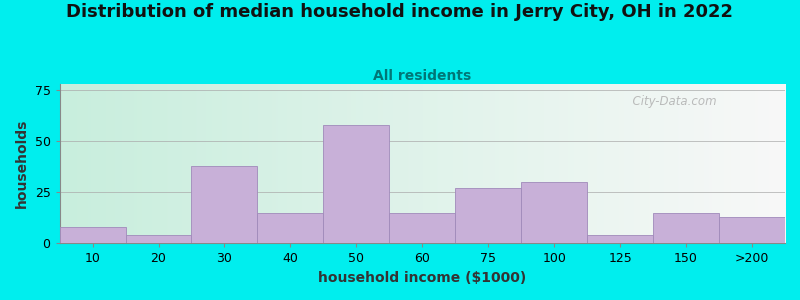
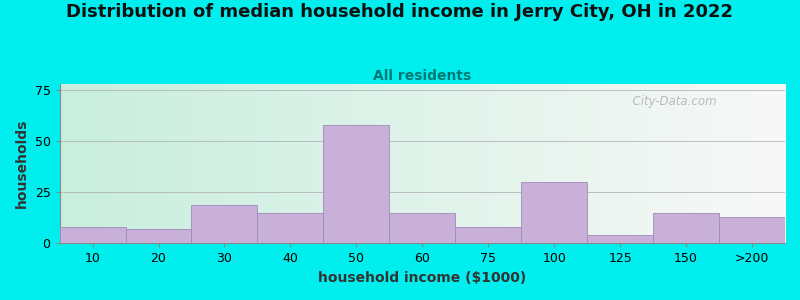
20: 4 -> 7
30: 38 -> 19
75: 27 -> 8
